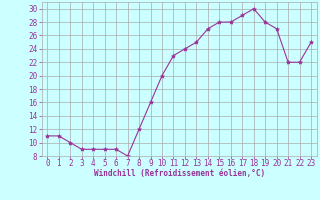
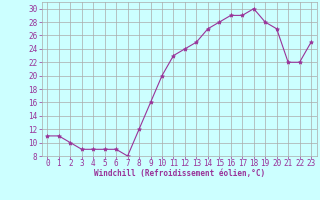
16: 28 -> 29
